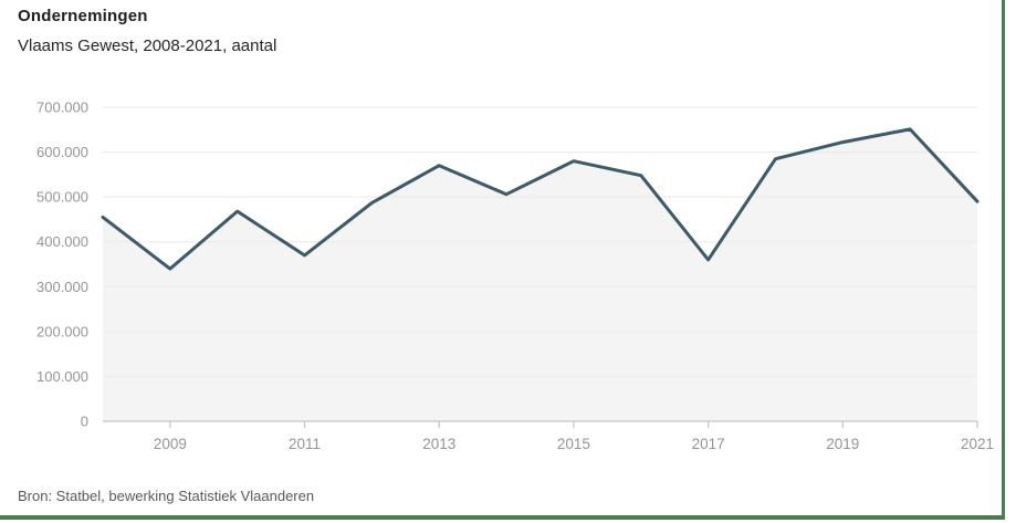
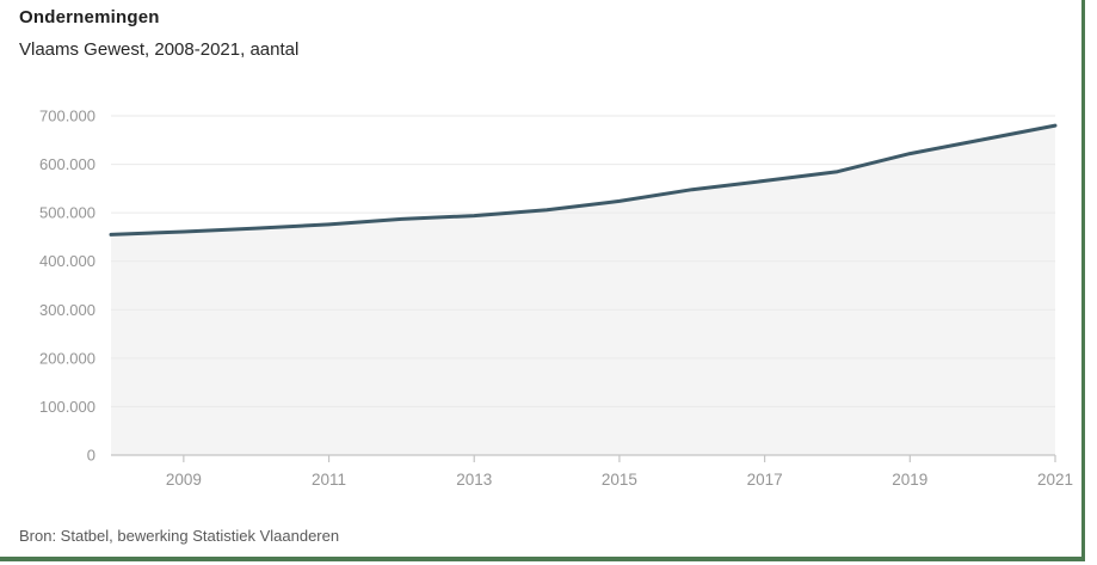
2009: 340000 -> 460000
2011: 370000 -> 480000
2013: 570000 -> 490000
2015: 580000 -> 520000
2017: 360000 -> 570000
2021: 490000 -> 680000
